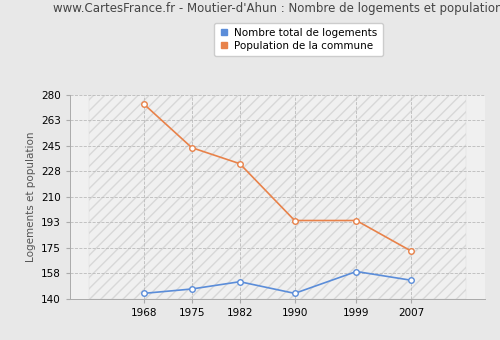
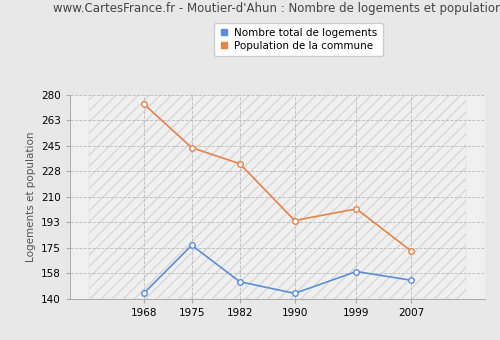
Nombre total de logements/1975: 147 -> 177
Population de la commune/1999: 194 -> 202
